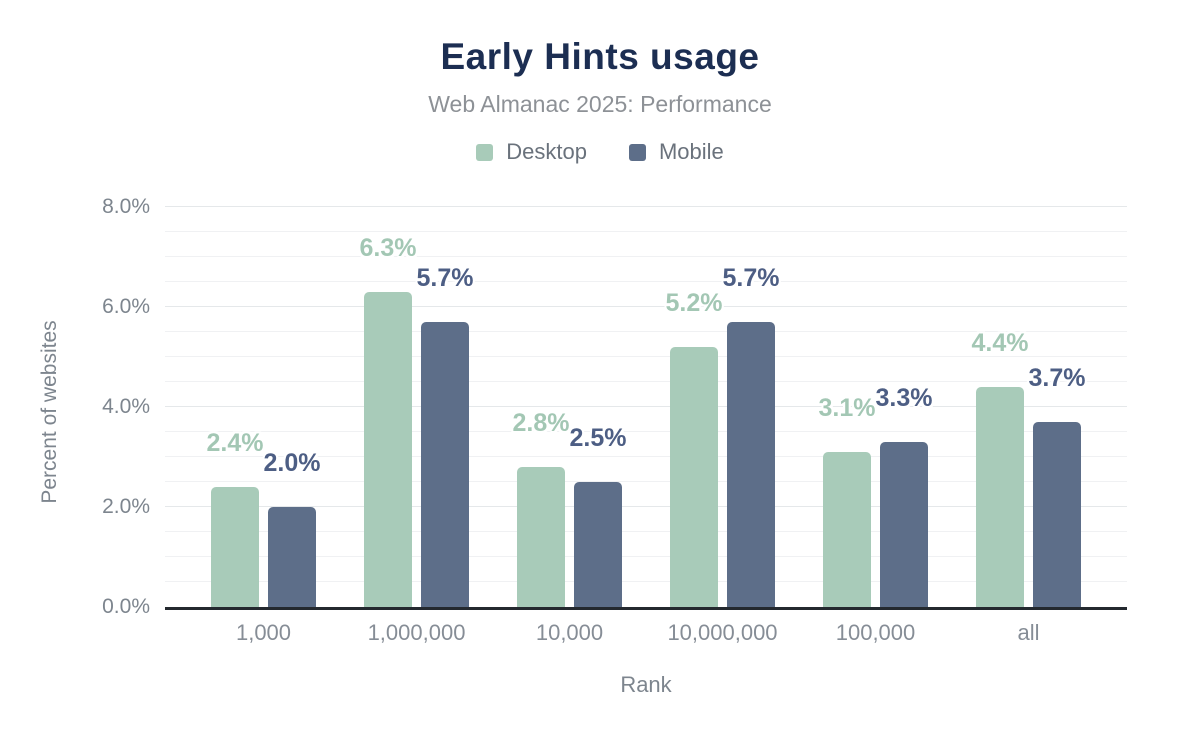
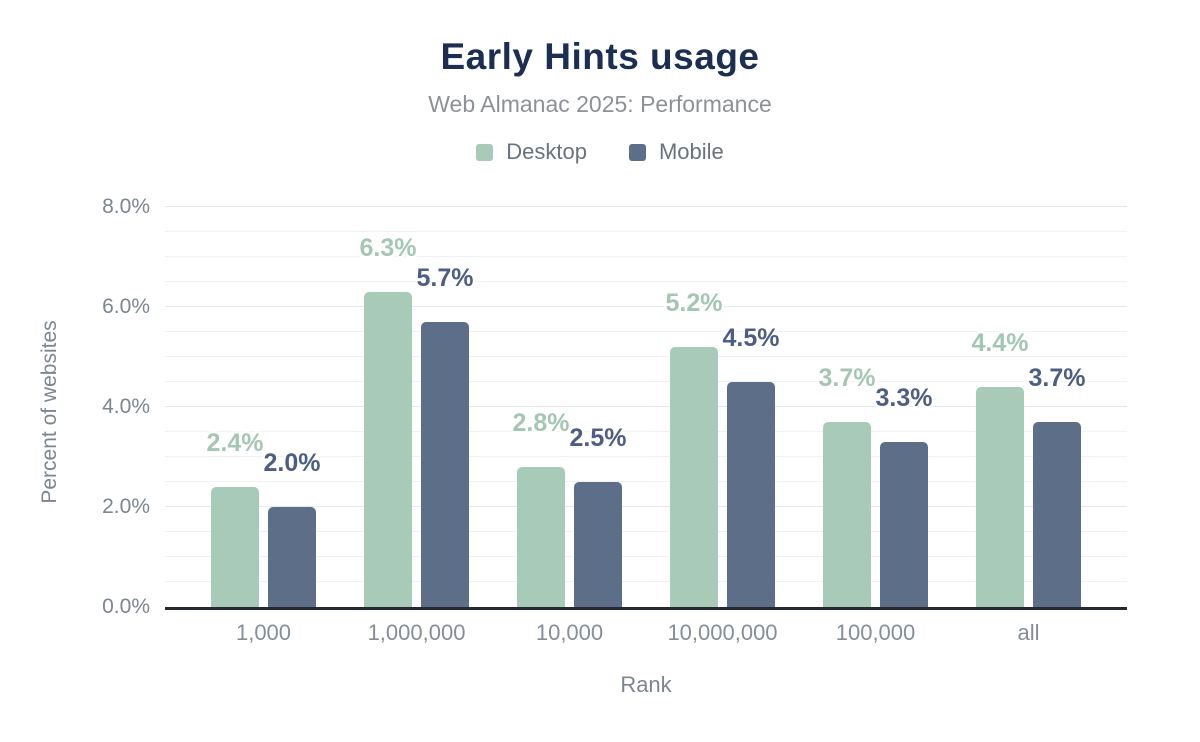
Mobile/10,000,000: 5.7% -> 4.5%
Desktop/100,000: 3.1% -> 3.7%
